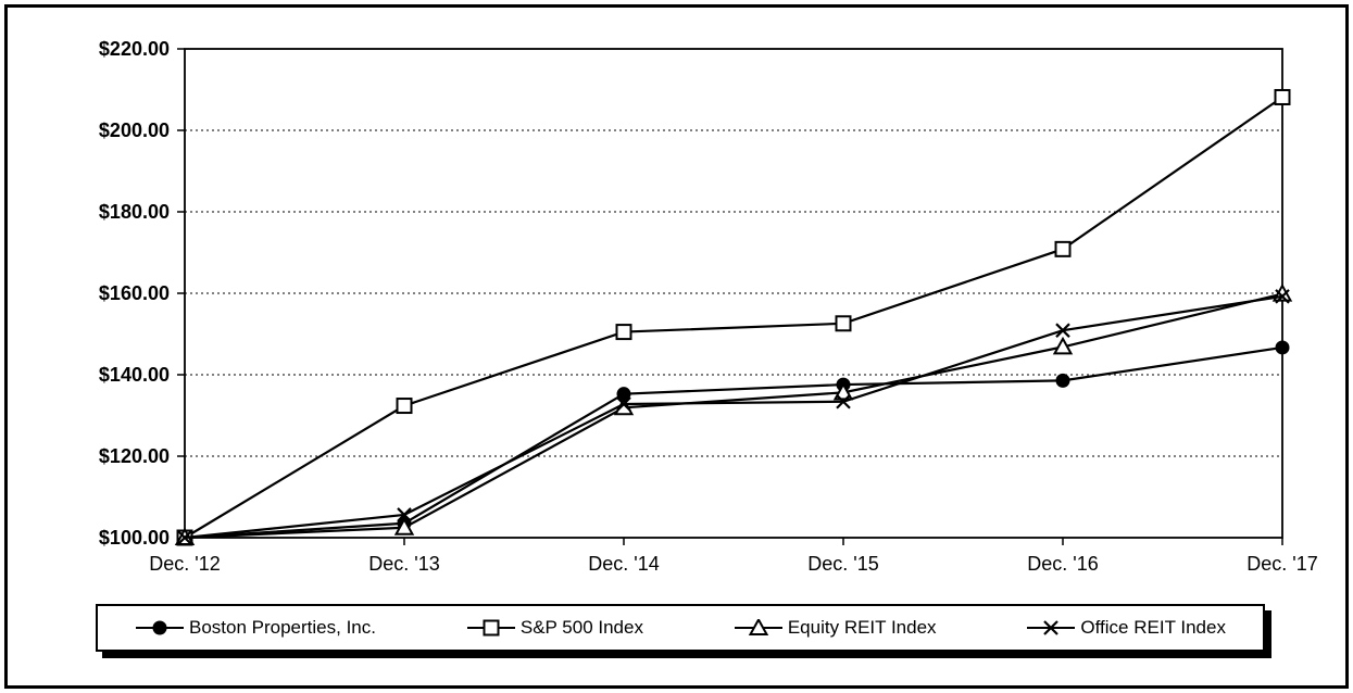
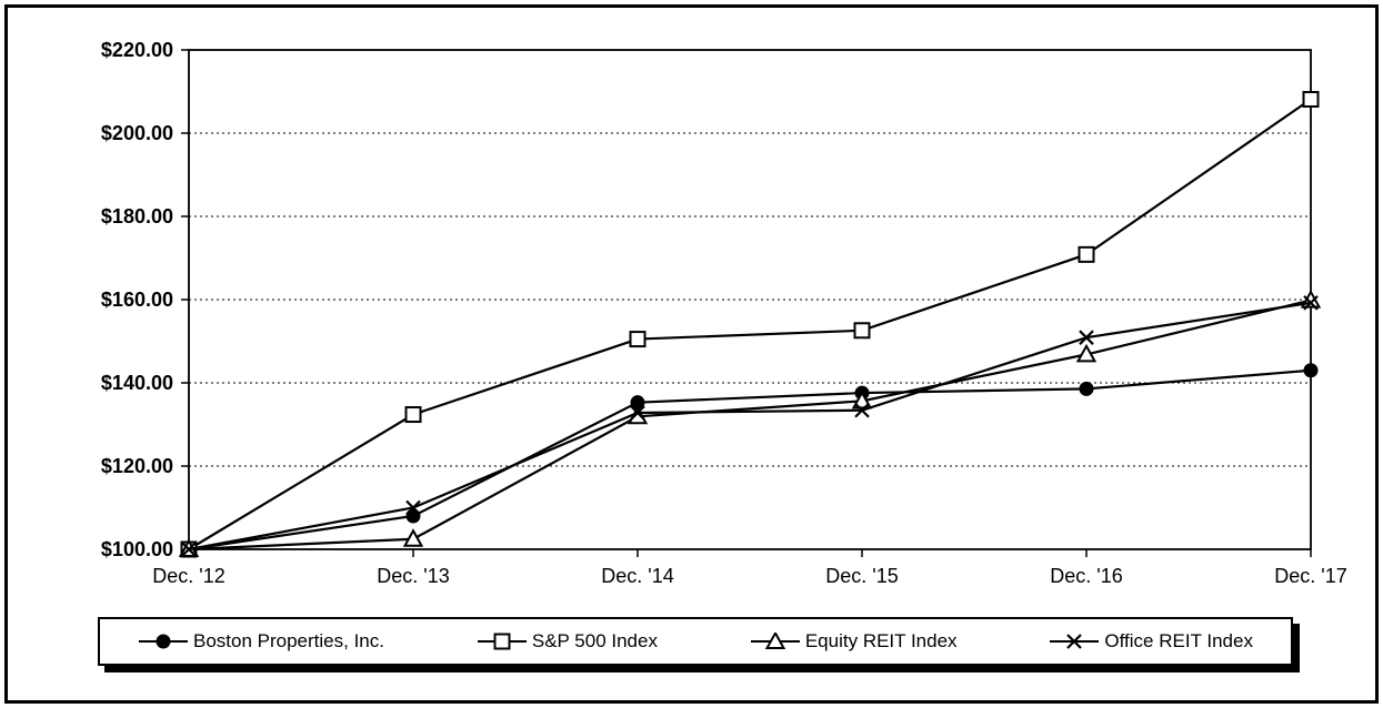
Boston Properties, Inc./Dec. '13: $104 -> $108
Office REIT Index/Dec. '13: $106 -> $110
Boston Properties, Inc./Dec. '17: $147 -> $143
